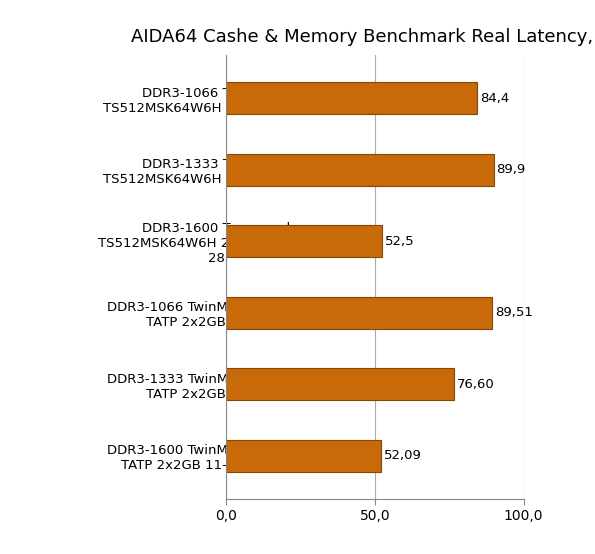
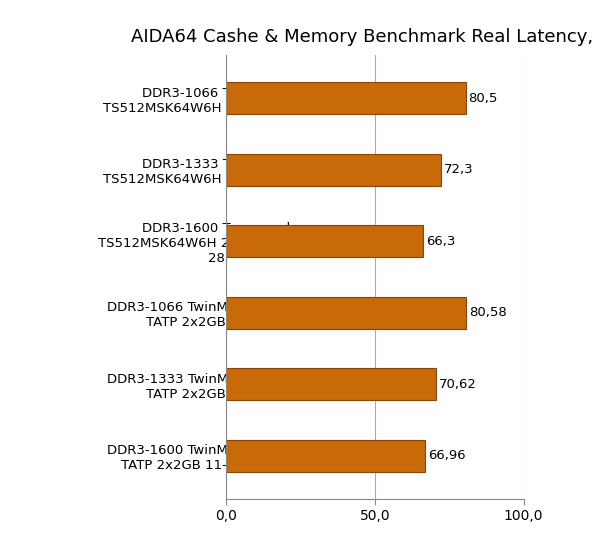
DDR3-1066 Transcend TS512MSK64W6H 2x4GB 7-7-7-19: 84,4 -> 80,5
DDR3-1333 Transcend TS512MSK64W6H 2x4GB 9-9-9-24: 89,9 -> 72,3
DDR3-1600 Transcend TS512MSK64W6H 2x4GB 11-11-11- 28: 52,5 -> 66,3
DDR3-1066 TwinMOS 9DECBMIB- TATP 2x2GB 7-7-7-20: 89,51 -> 80,58
DDR3-1333 TwinMOS 9DECBMIB- TATP 2x2GB 9-9-9-24: 76,60 -> 70,62
DDR3-1600 TwinMOS 9DECBMIB- TATP 2x2GB 11-11-11-28 OC: 52,09 -> 66,96
